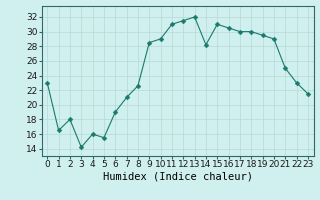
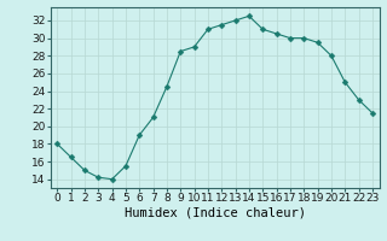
0: 23.0 -> 18.0
2: 18.0 -> 15.0
4: 16.0 -> 14.0
8: 22.6 -> 24.5
14: 28.2 -> 32.5
20: 29.0 -> 28.0
